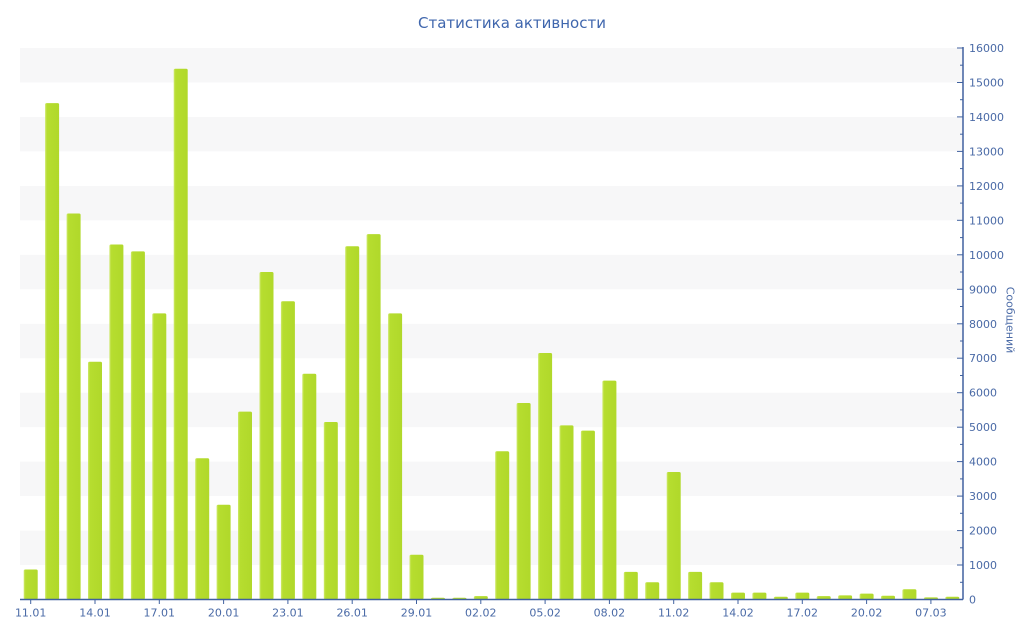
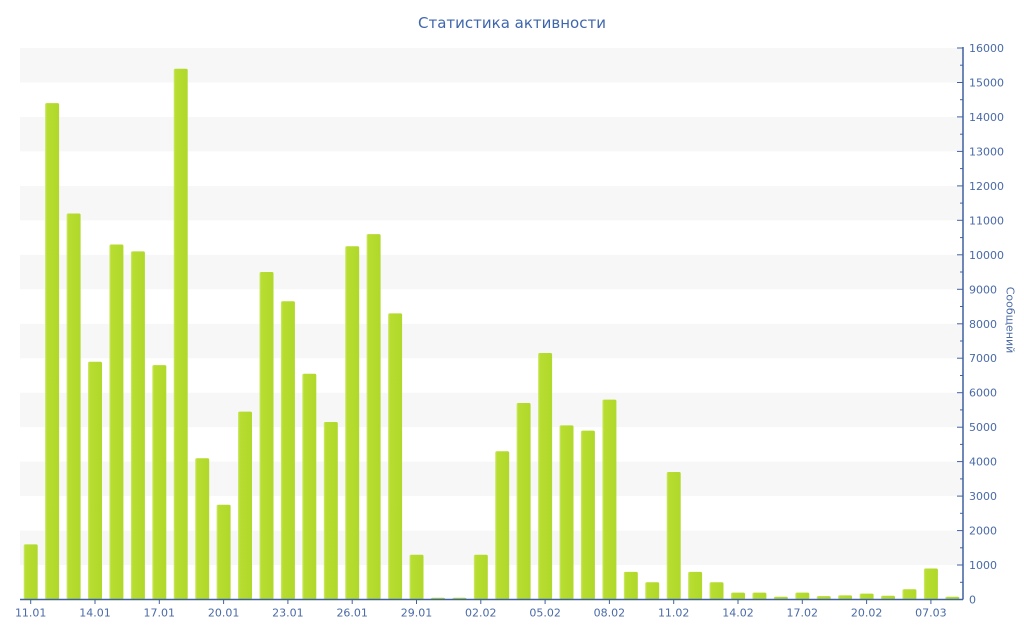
11.01: 900 -> 1600
17.01: 8300 -> 6800
02.02: 100 -> 1300
08.02: 6400 -> 5800
07.03: 100 -> 900
